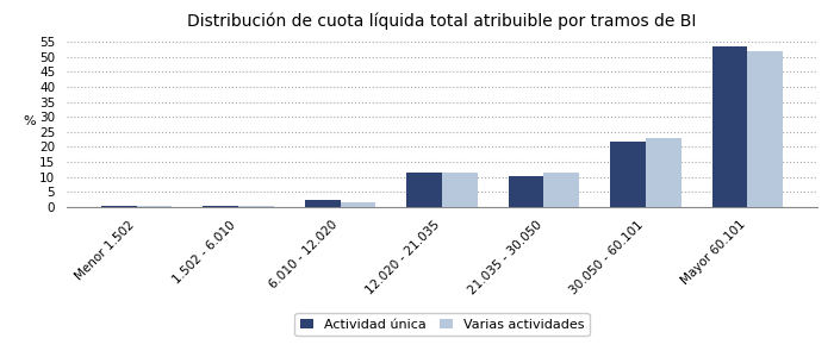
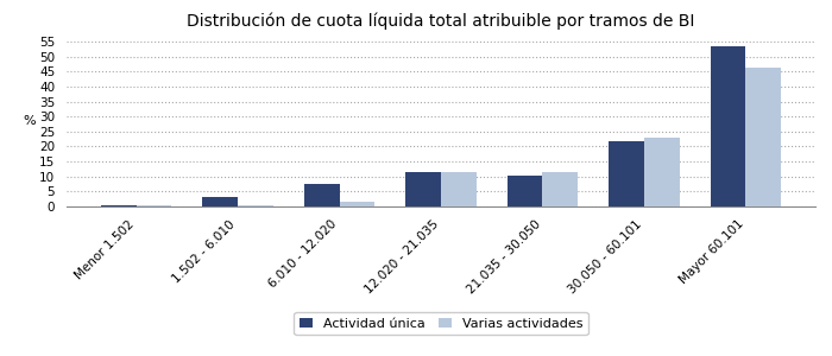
Actividad única/1.502 - 6.010: 0.3 -> 3.0
Actividad única/6.010 - 12.020: 2.2 -> 7.5
Varias actividades/Mayor 60.101: 52.0 -> 46.5
